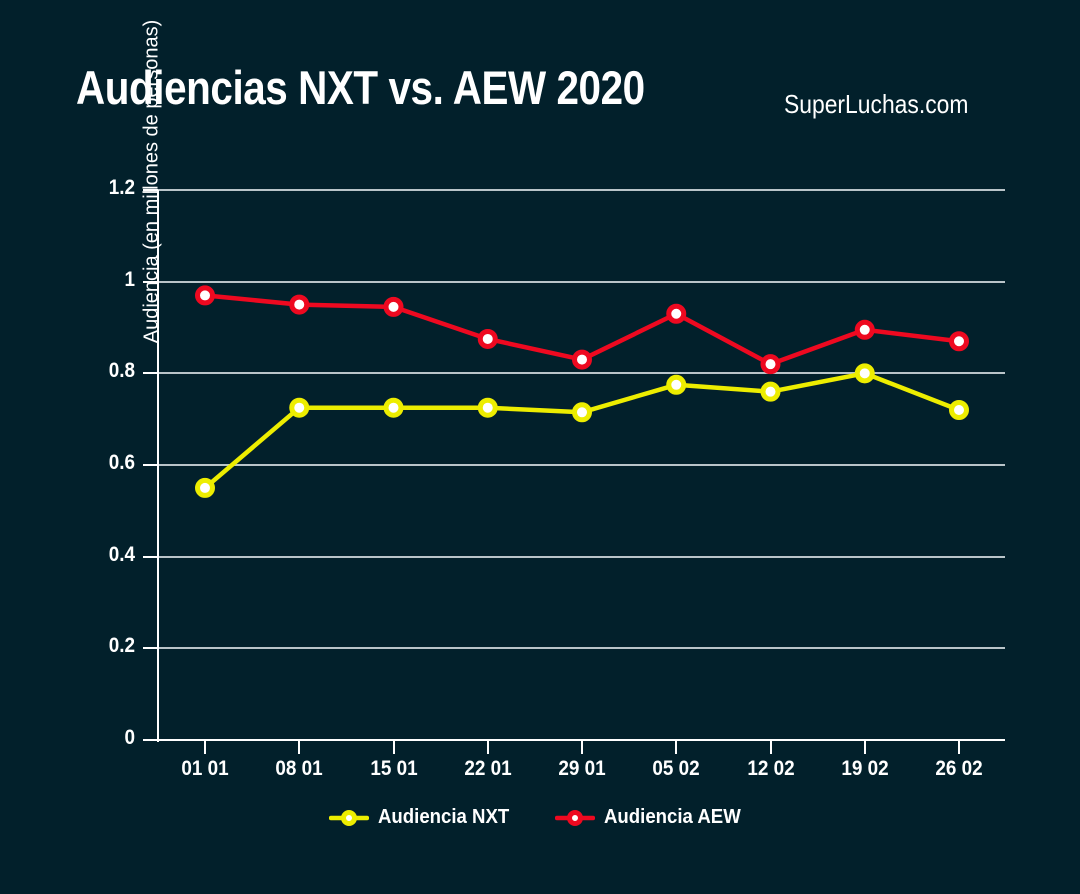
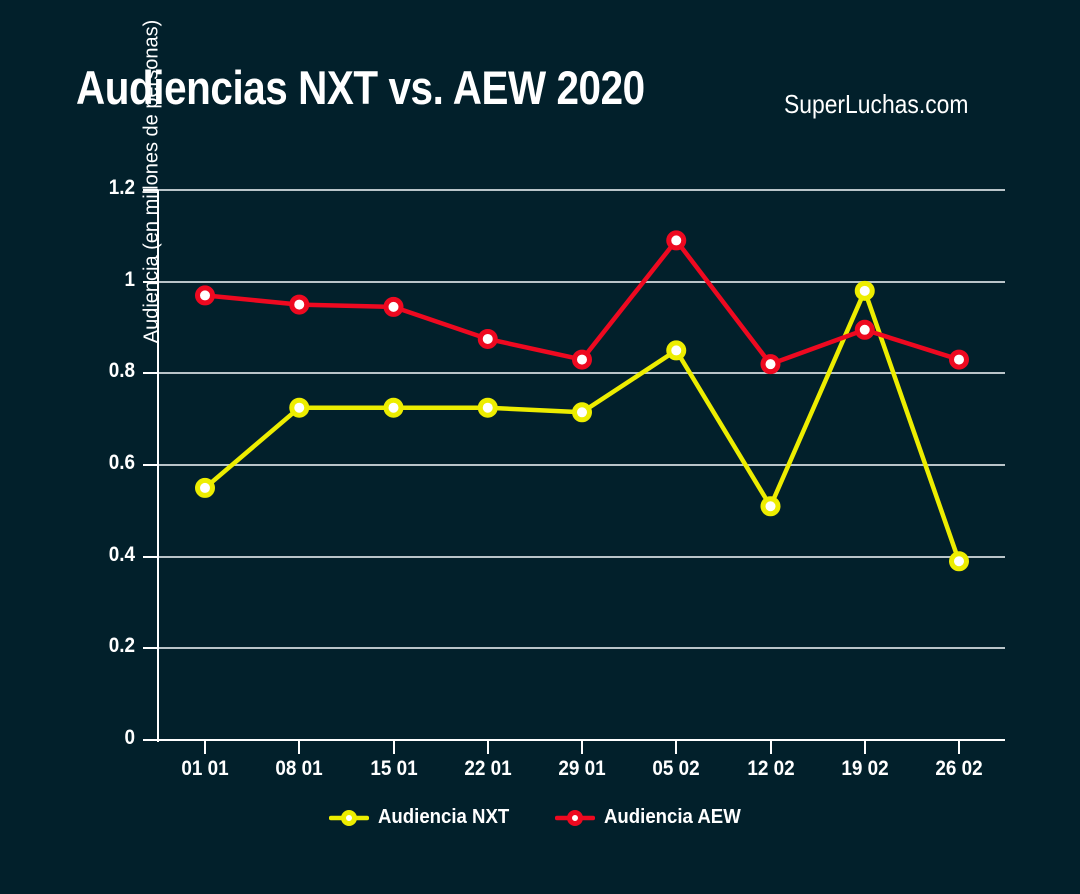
Audiencia NXT/05 02: 0.78 -> 0.85
Audiencia AEW/05 02: 0.93 -> 1.09
Audiencia NXT/12 02: 0.76 -> 0.51
Audiencia NXT/19 02: 0.80 -> 0.98
Audiencia NXT/26 02: 0.72 -> 0.39
Audiencia AEW/26 02: 0.87 -> 0.83
